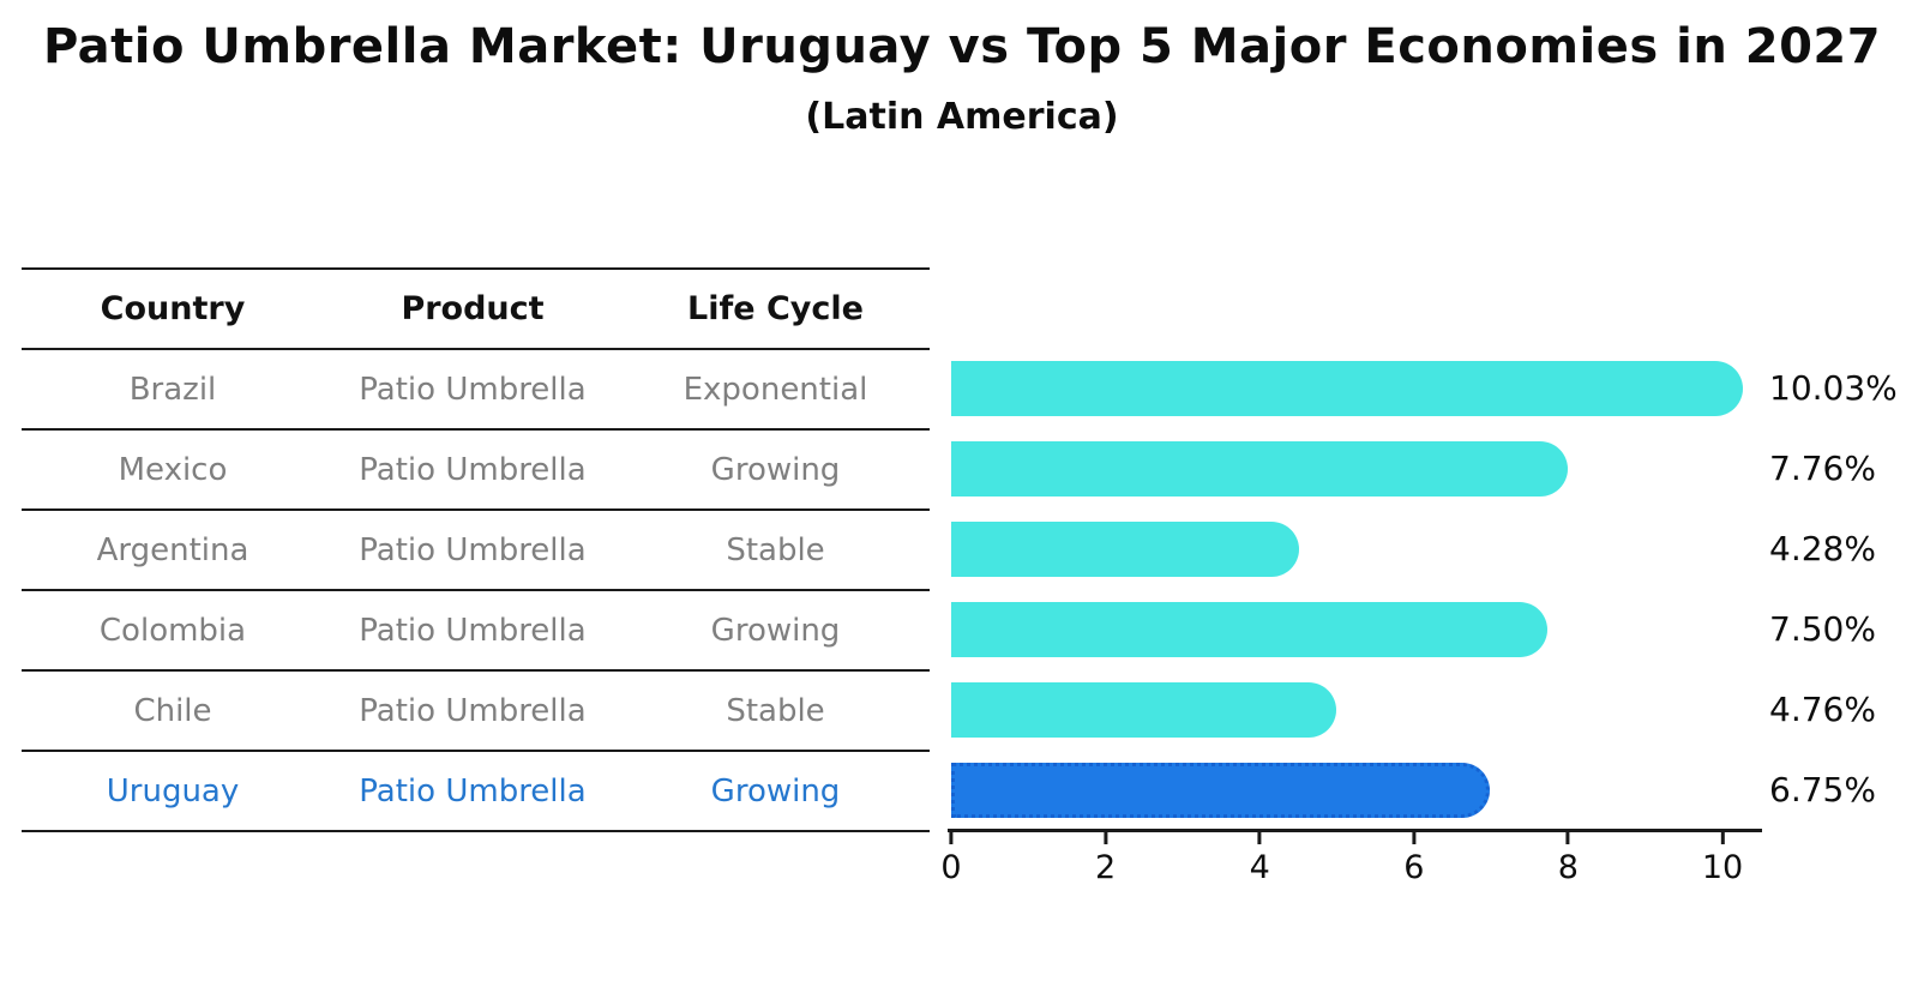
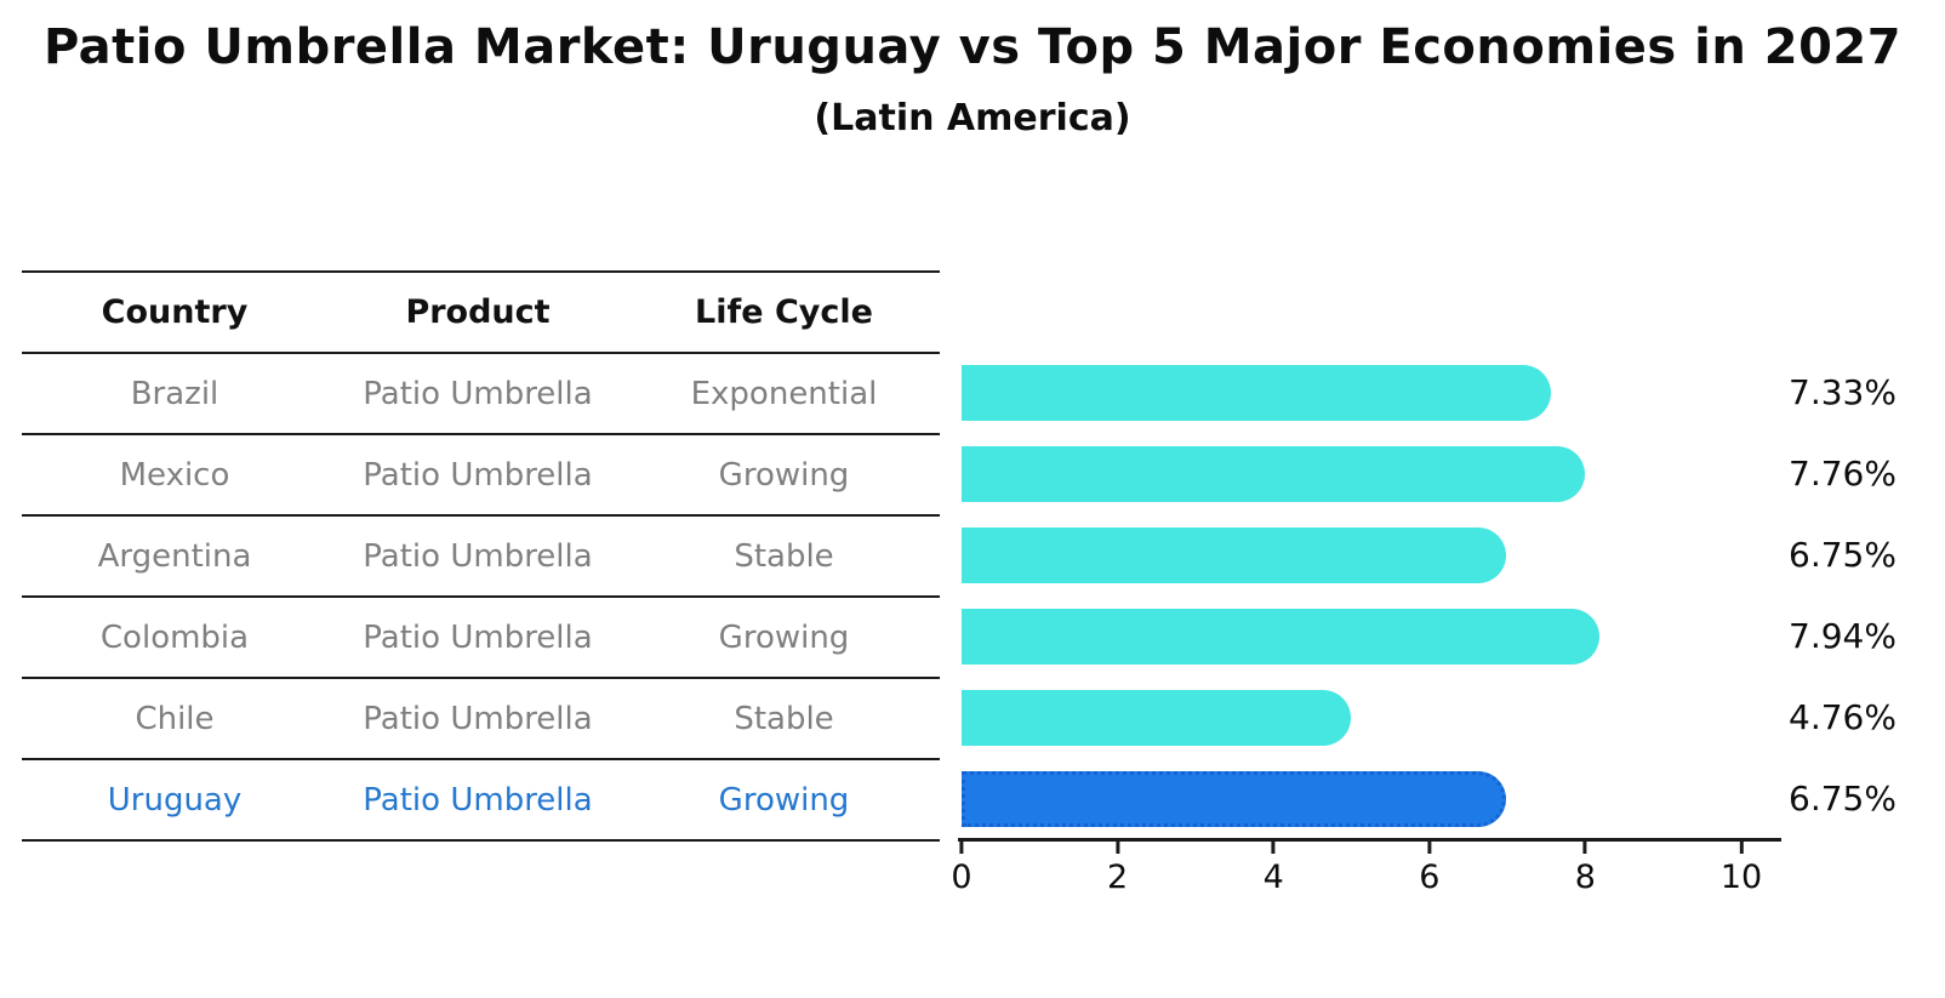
Brazil: 10.03% -> 7.33%
Argentina: 4.28% -> 6.75%
Colombia: 7.50% -> 7.94%
